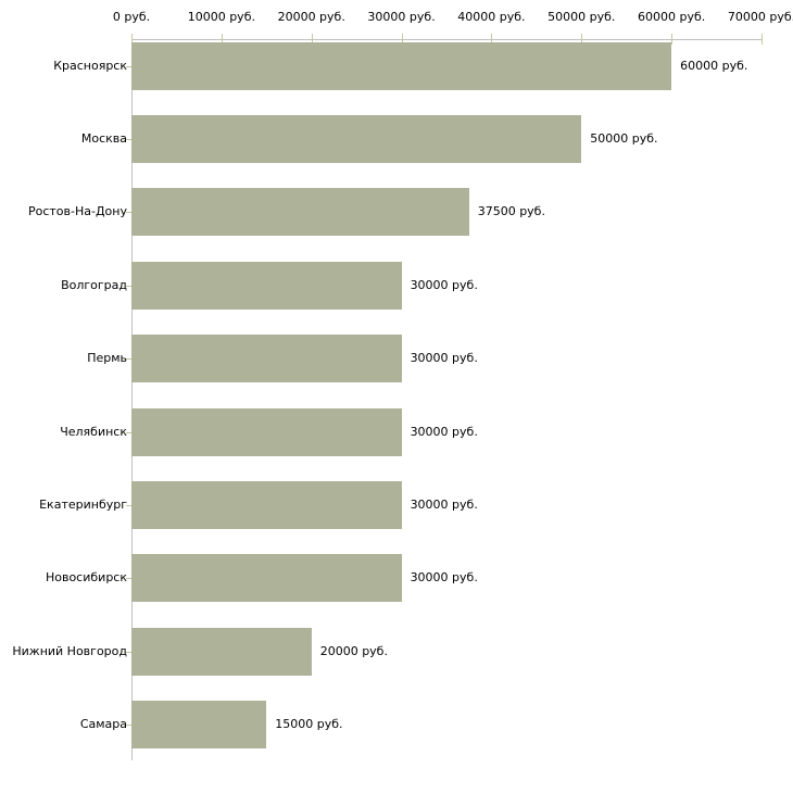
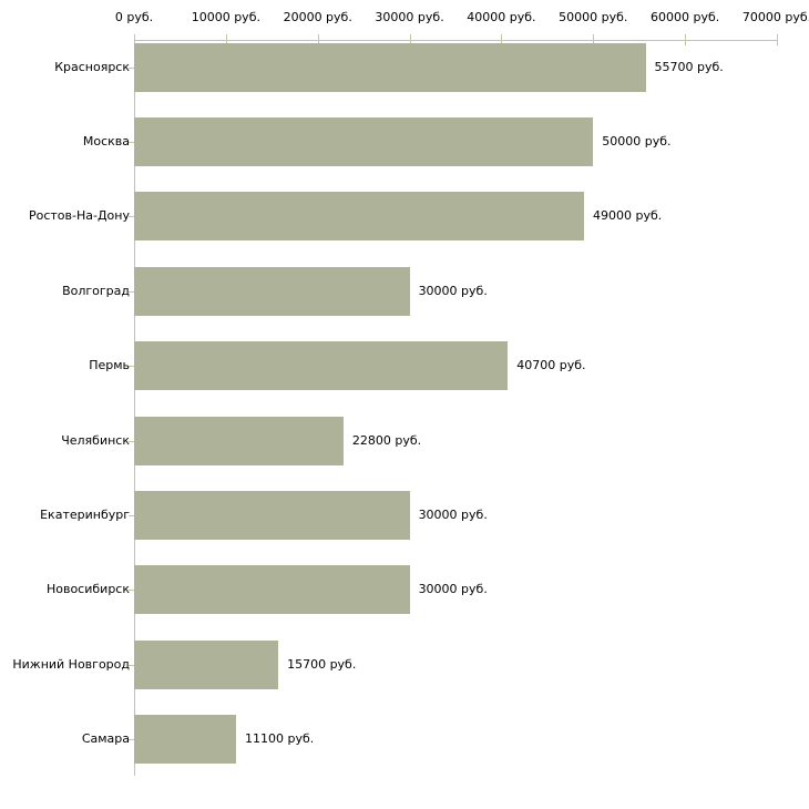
Красноярск: 60000 -> 55700
Ростов-На-Дону: 37500 -> 49000
Пермь: 30000 -> 40700
Челябинск: 30000 -> 22800
Нижний Новгород: 20000 -> 15700
Самара: 15000 -> 11100
